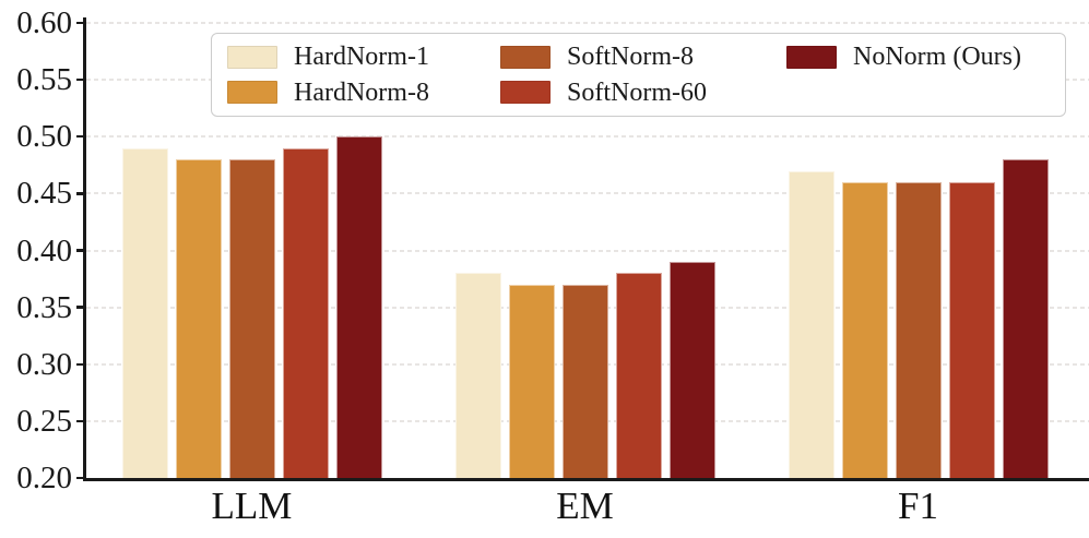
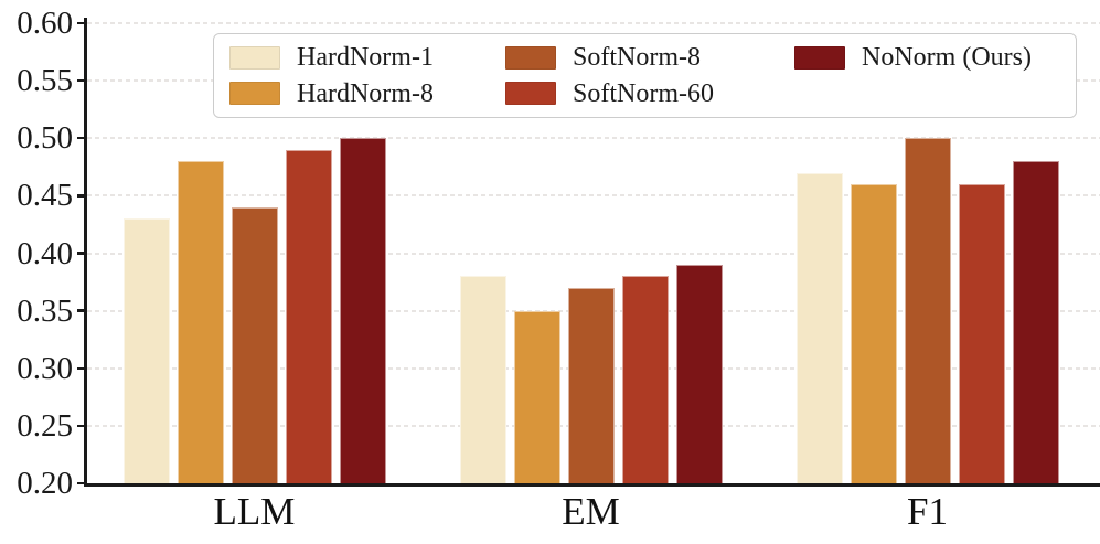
HardNorm-1/LLM: 0.49 -> 0.43
SoftNorm-8/LLM: 0.48 -> 0.44
HardNorm-8/EM: 0.37 -> 0.35
SoftNorm-8/F1: 0.46 -> 0.50
